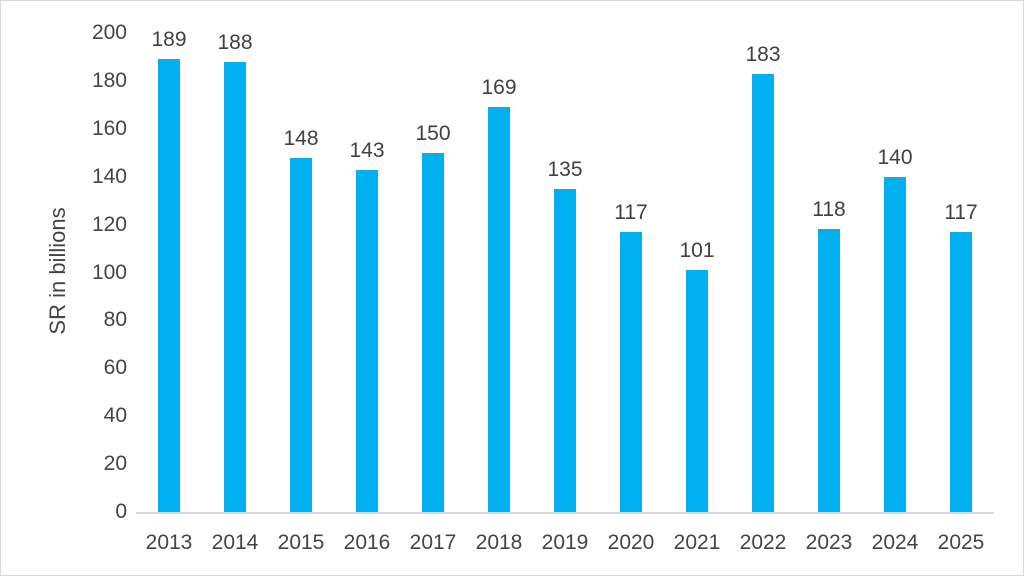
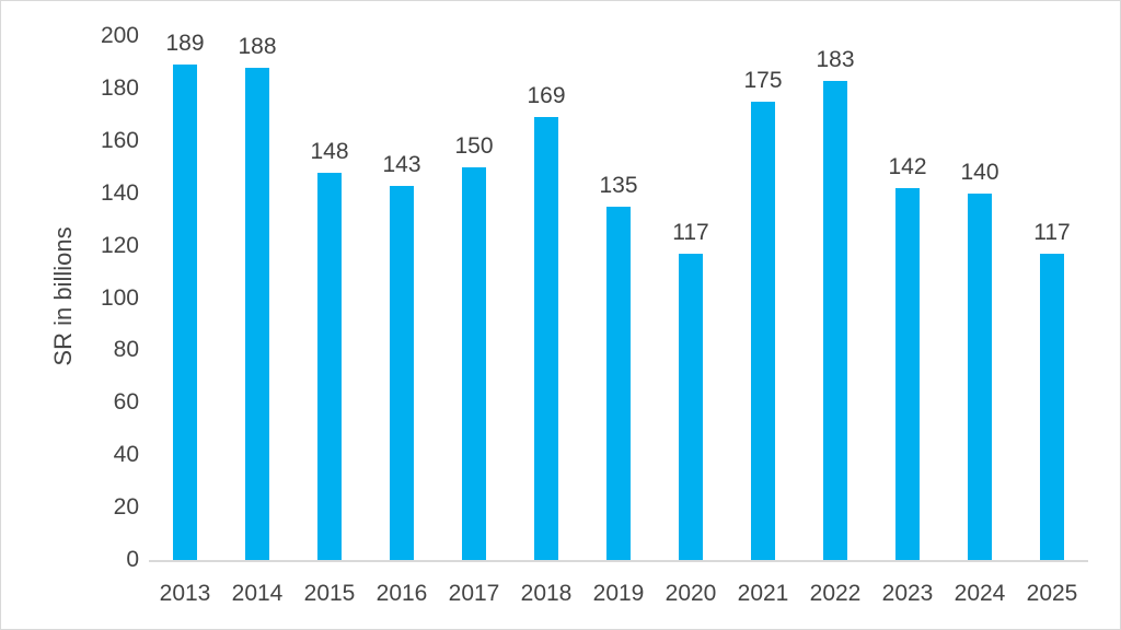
2021: 101 -> 175
2023: 118 -> 142
